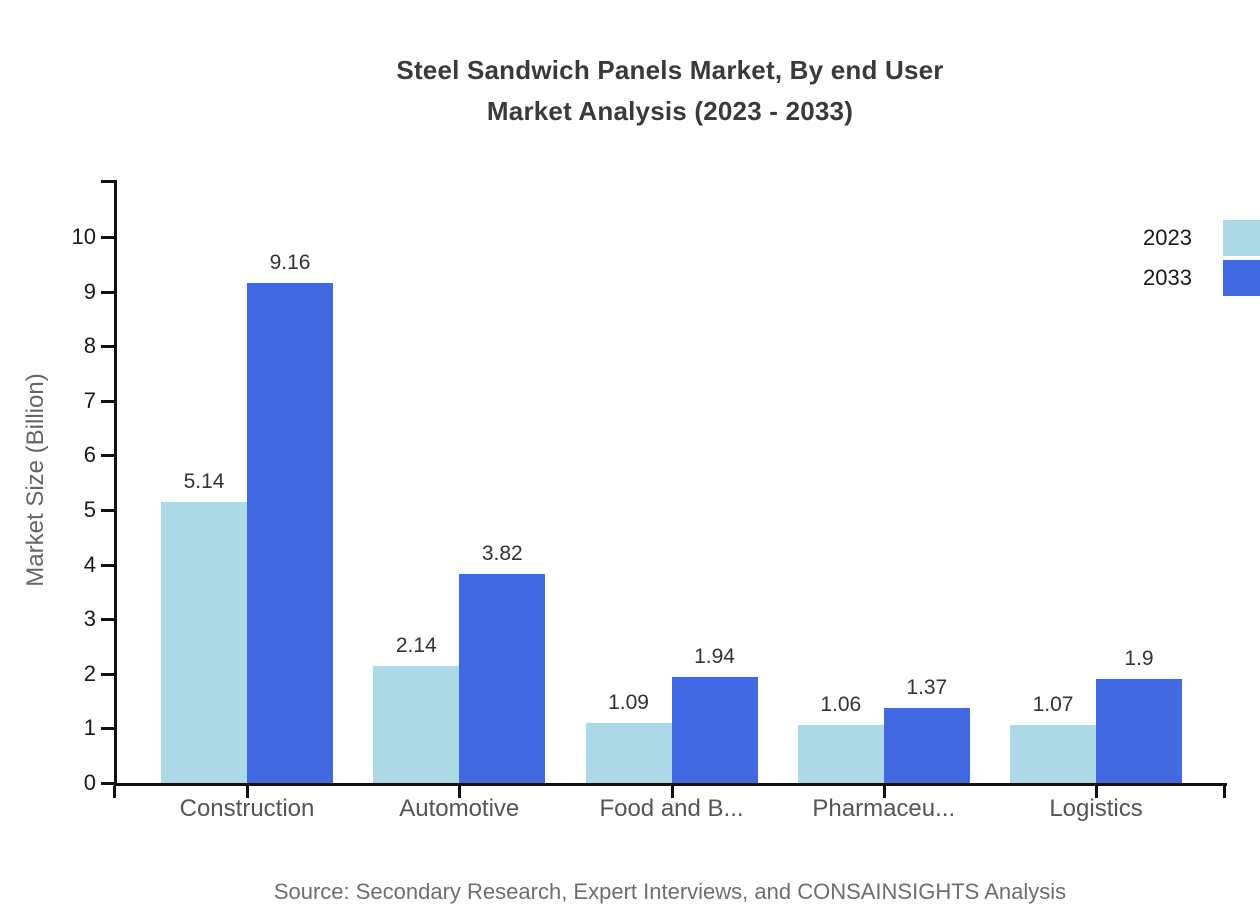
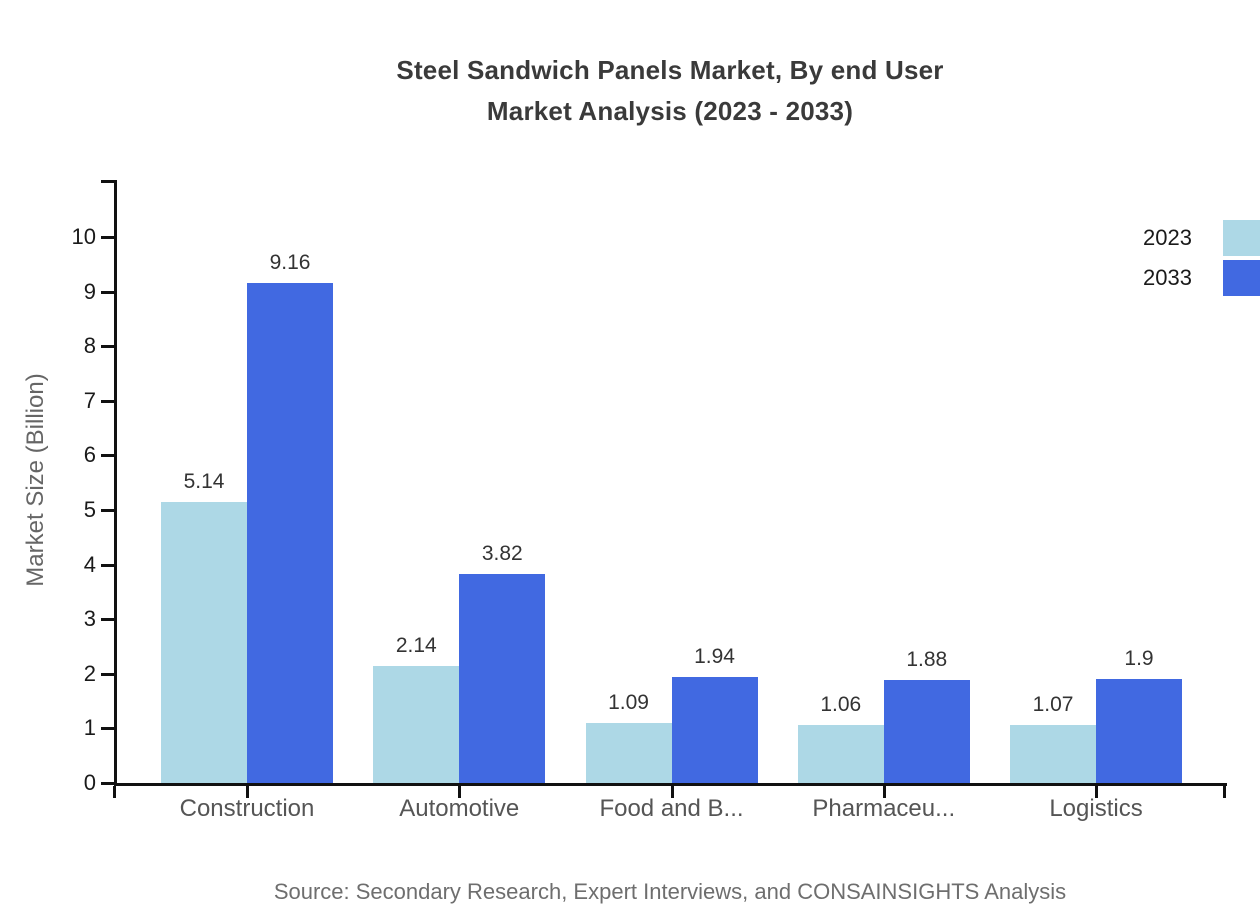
2033/Pharmaceu...: 1.37 -> 1.88
